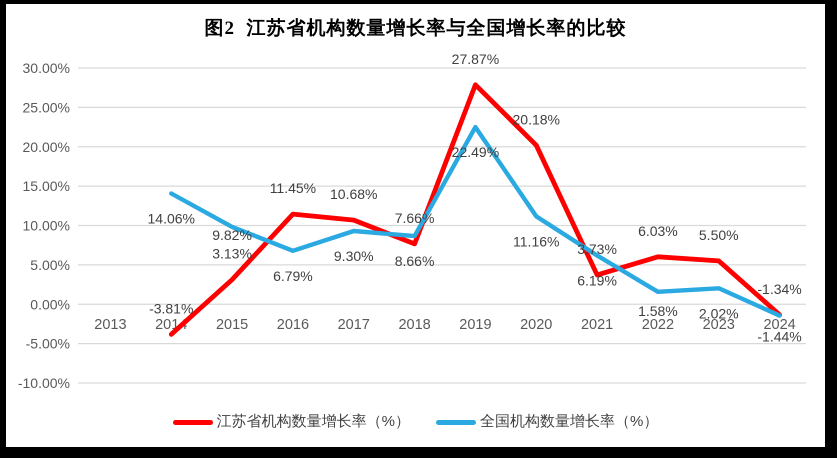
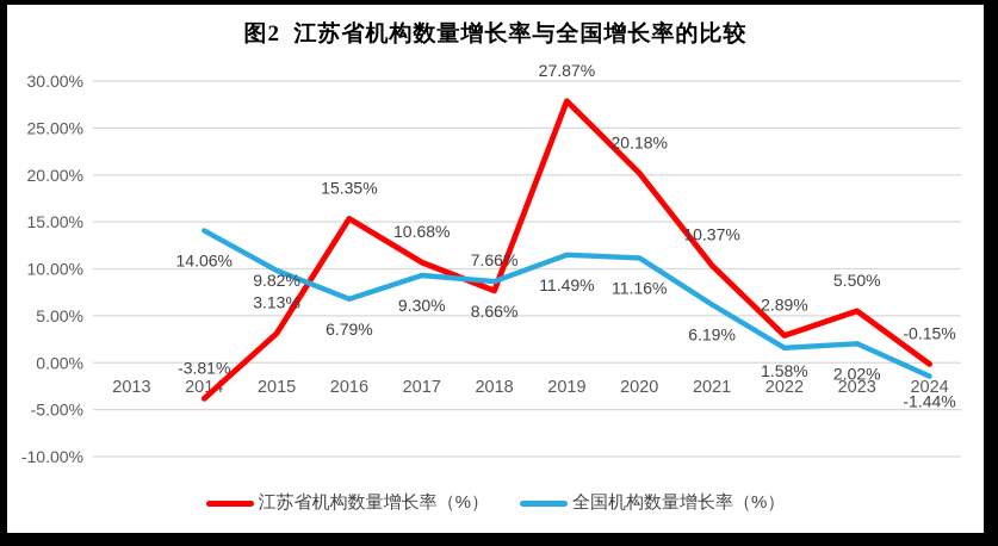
江苏省机构数量增长率（%）/2016: 11.45% -> 15.35%
全国机构数量增长率（%）/2019: 22.49% -> 11.49%
江苏省机构数量增长率（%）/2021: 3.73% -> 10.37%
江苏省机构数量增长率（%）/2022: 6.03% -> 2.89%
江苏省机构数量增长率（%）/2024: -1.34% -> -0.15%
